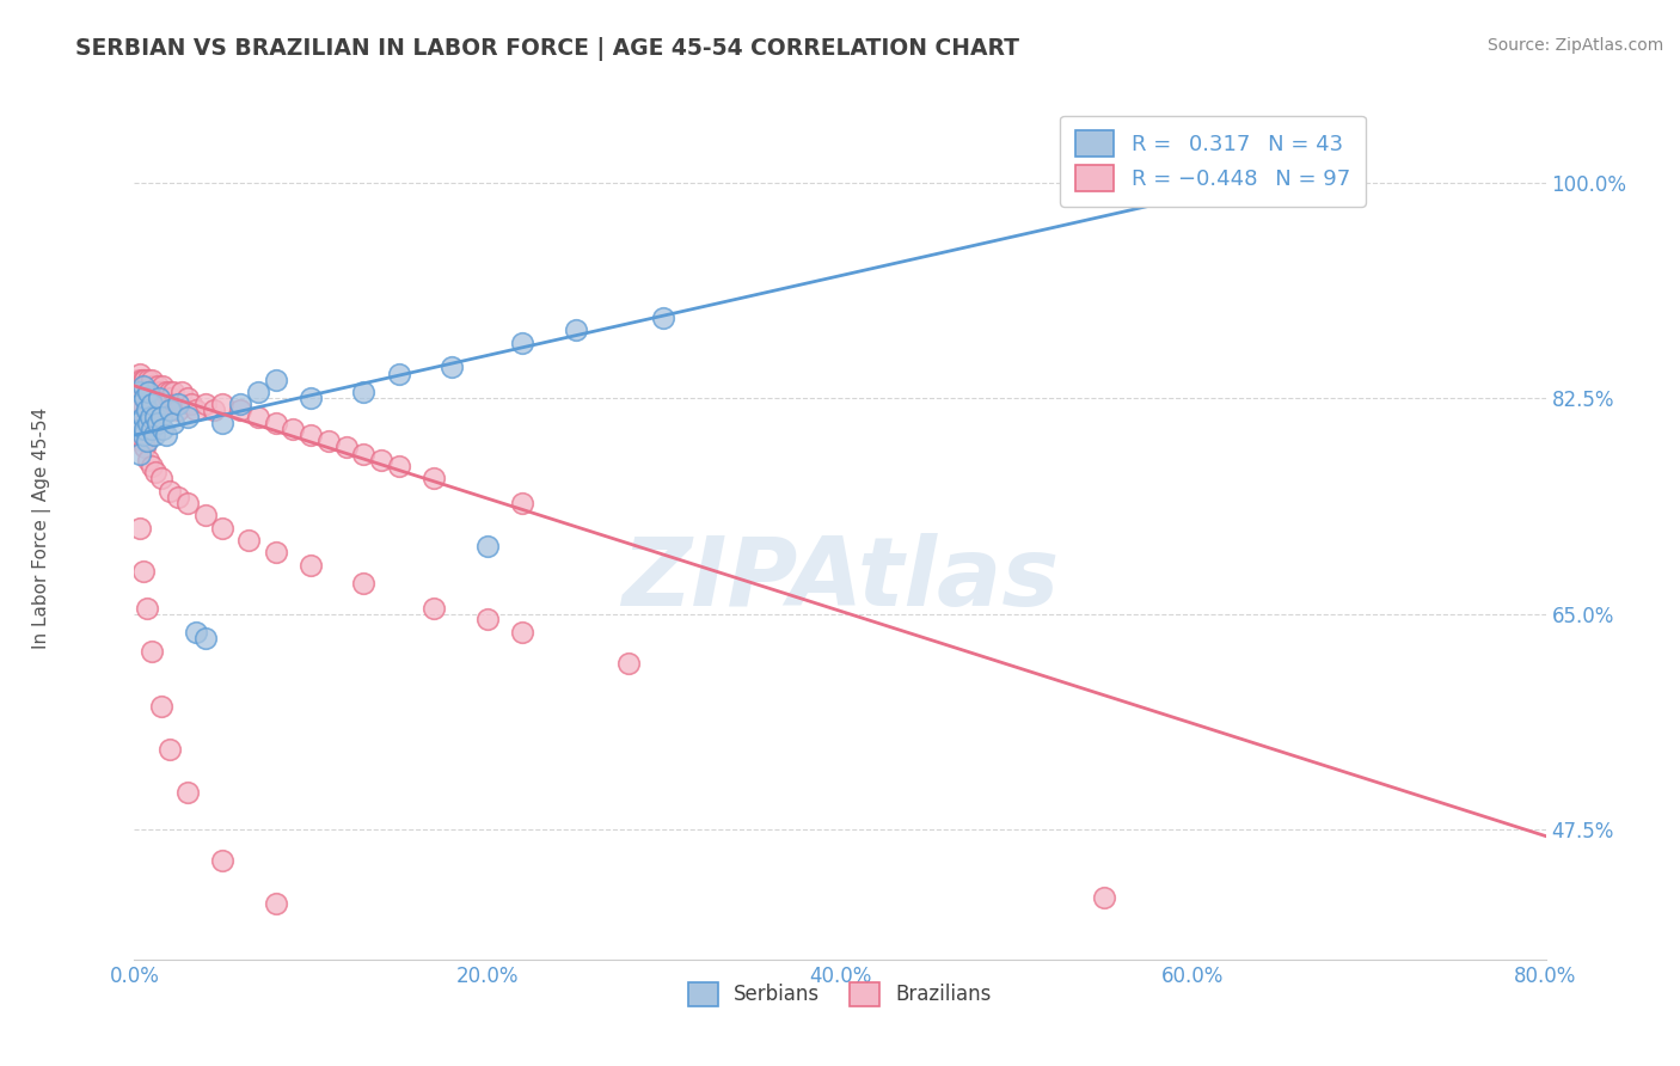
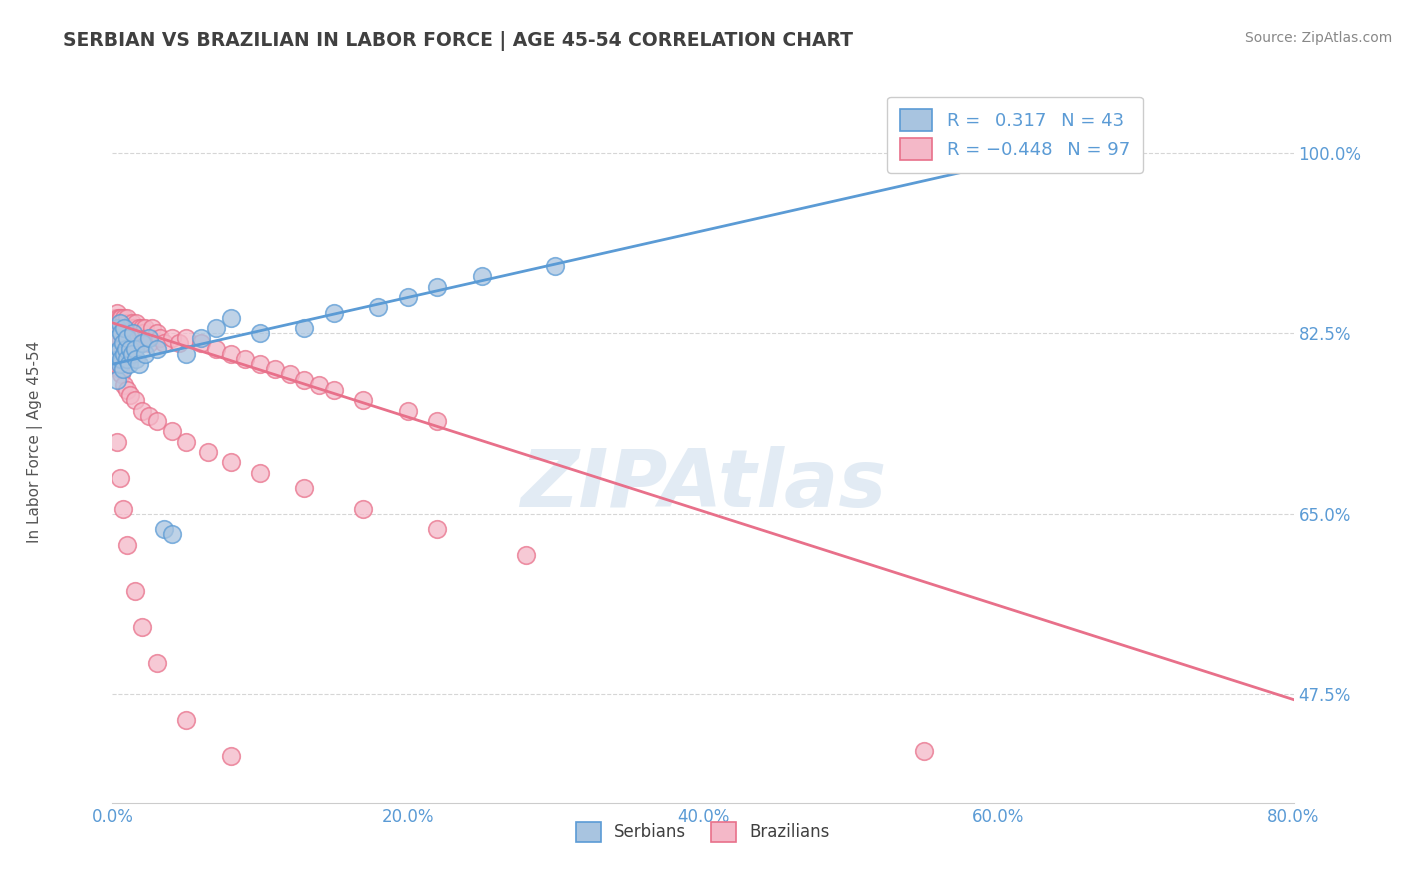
Serbians/20.0%: 70.5% -> 86.0%
Brazilians/20.0%: 64.6% -> 75.0%
